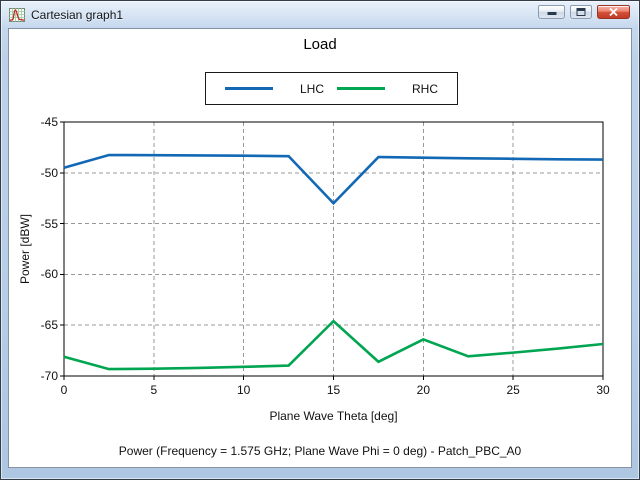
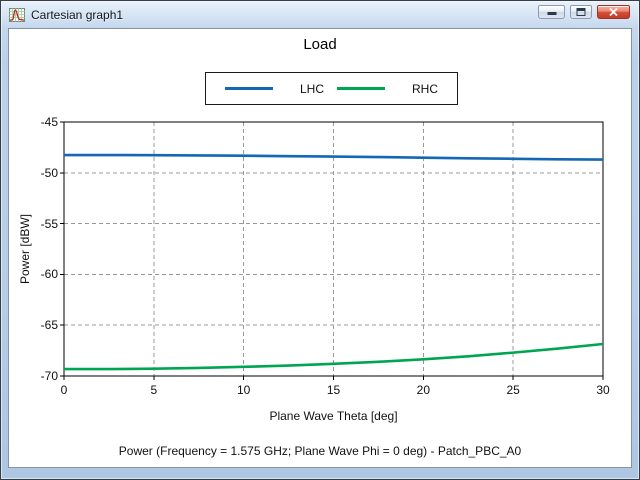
LHC/0: -49.5 -> -48.2
RHC/0: -68.1 -> -69.3
LHC/15: -53.0 -> -48.4
RHC/15: -64.6 -> -68.8
RHC/20: -66.4 -> -68.4
